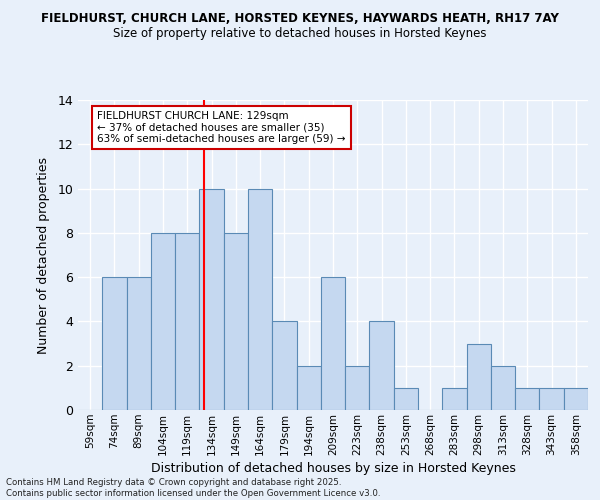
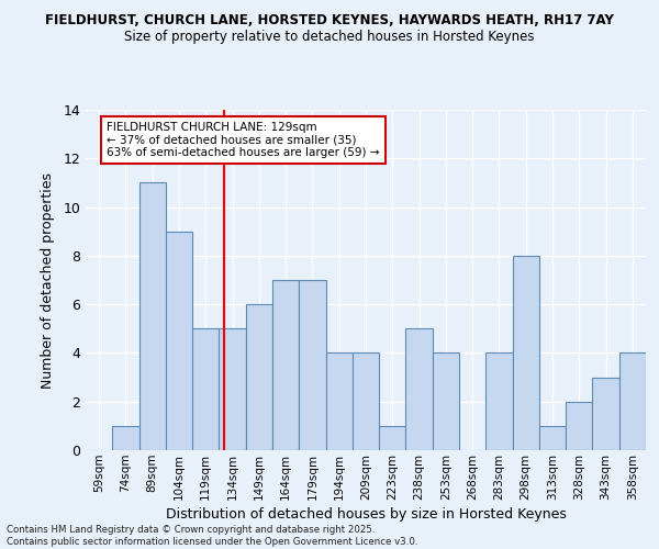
74sqm: 6 -> 1
89sqm: 6 -> 11
104sqm: 8 -> 9
119sqm: 8 -> 5
134sqm: 10 -> 5
149sqm: 8 -> 6
164sqm: 10 -> 7
179sqm: 4 -> 7
194sqm: 2 -> 4
209sqm: 6 -> 4
223sqm: 2 -> 1
238sqm: 4 -> 5
253sqm: 1 -> 4
283sqm: 1 -> 4
298sqm: 3 -> 8
313sqm: 2 -> 1
328sqm: 1 -> 2
343sqm: 1 -> 3
358sqm: 1 -> 4
